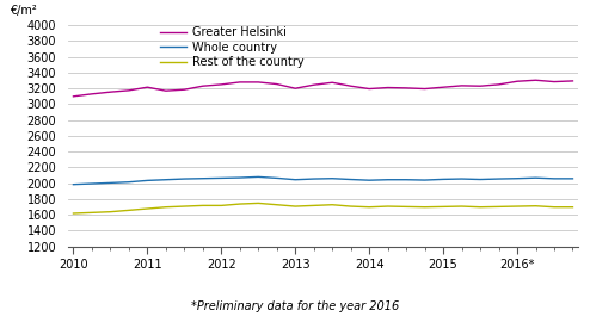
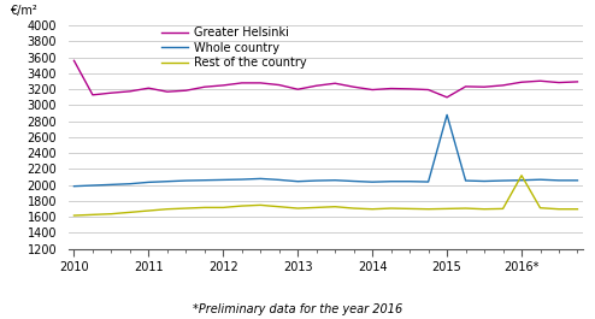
Greater Helsinki/2010: 3100 -> 3560
Greater Helsinki/2015: 3220 -> 3100
Whole country/2015: 2050 -> 2880
Rest of the country/2016*: 1710 -> 2120
